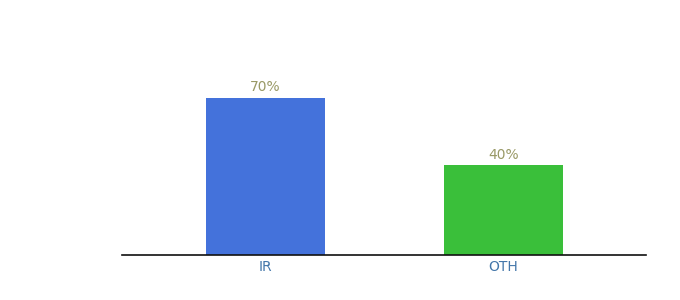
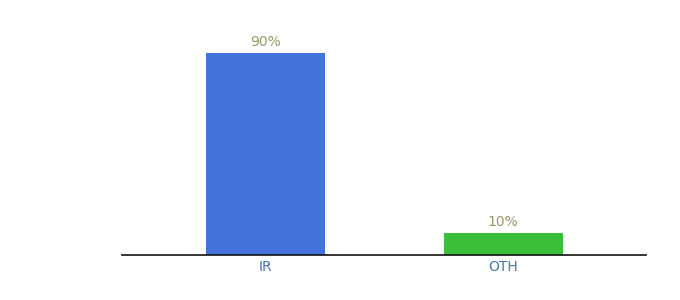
IR: 70% -> 90%
OTH: 40% -> 10%
